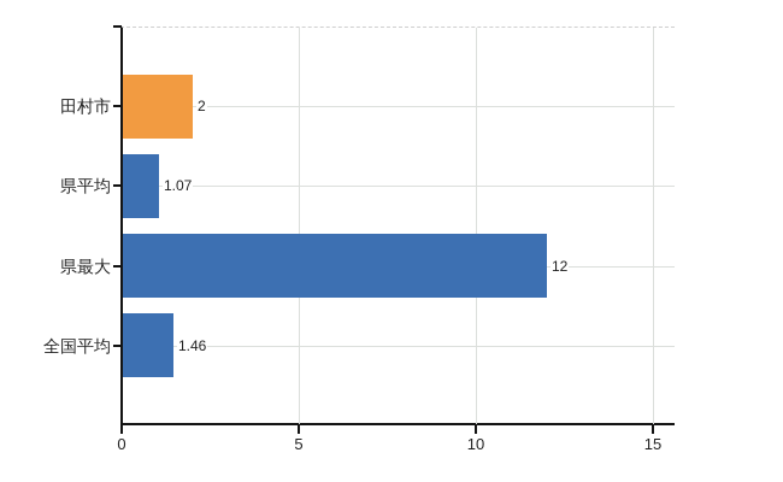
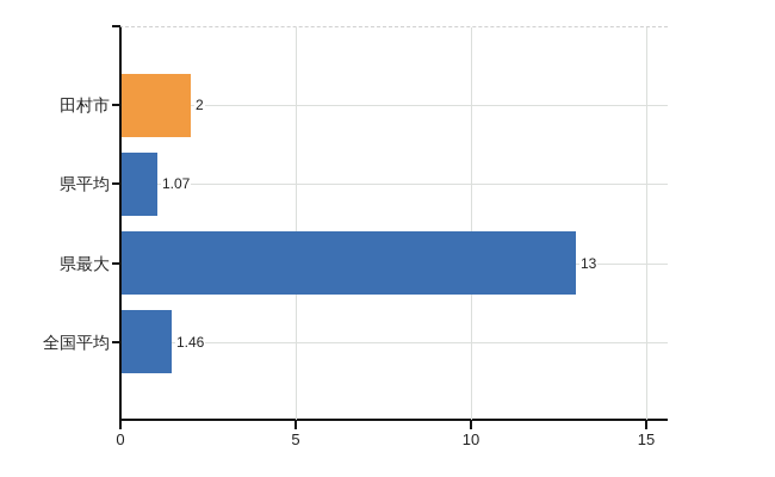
県最大: 12 -> 13
